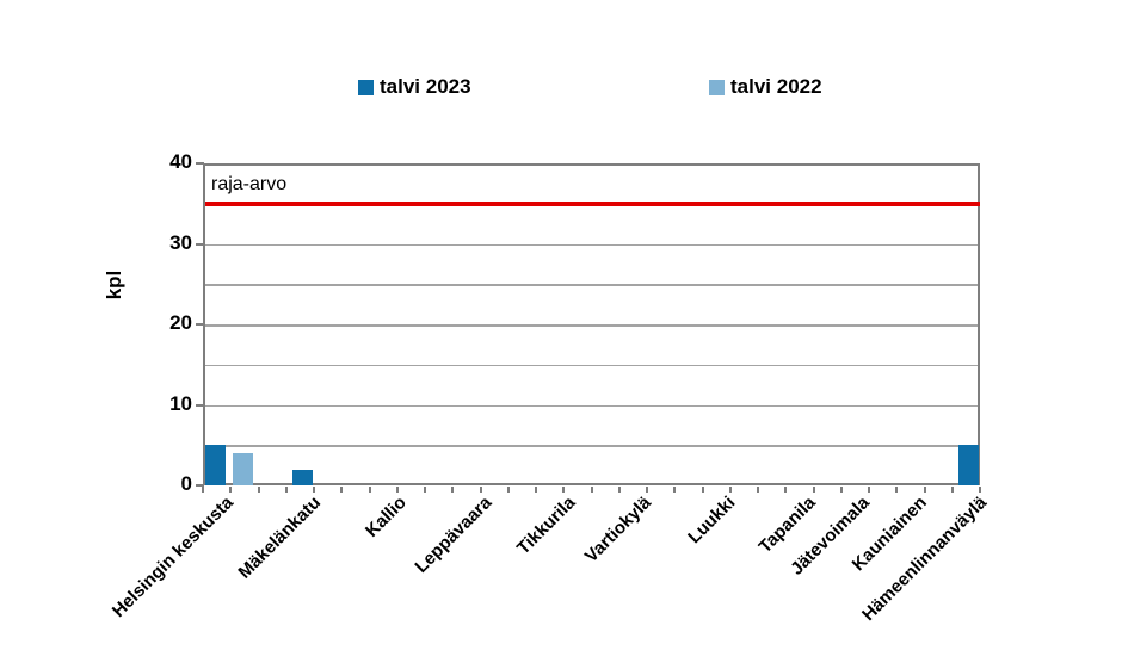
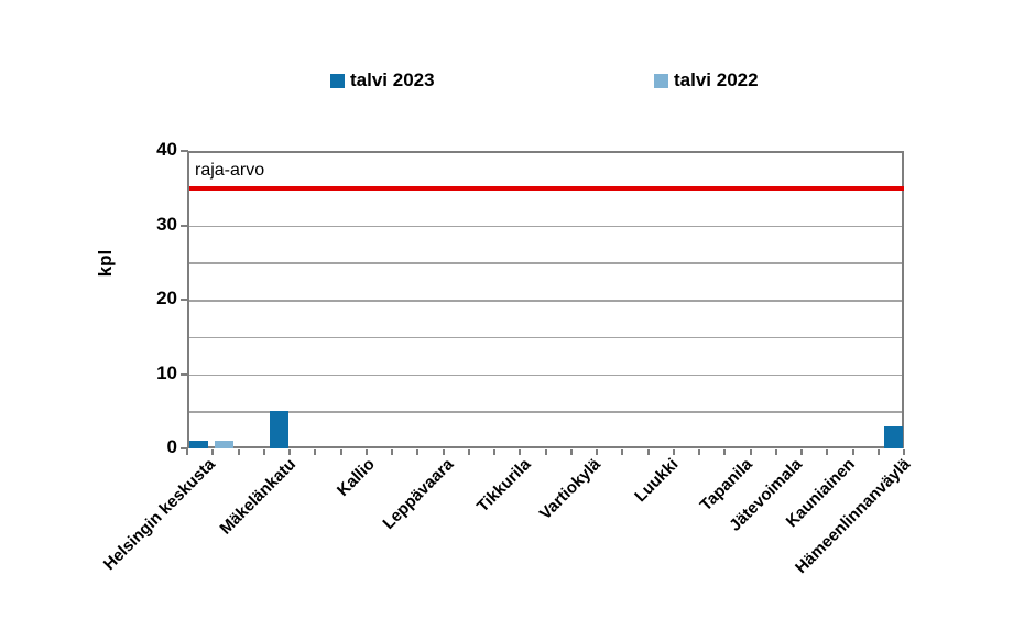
talvi 2023/Helsingin keskusta: 5 -> 1
talvi 2022/Helsingin keskusta: 4 -> 1
talvi 2023/Mäkelänkatu: 2 -> 5
talvi 2023/Hämeenlinnanväylä: 5 -> 3
